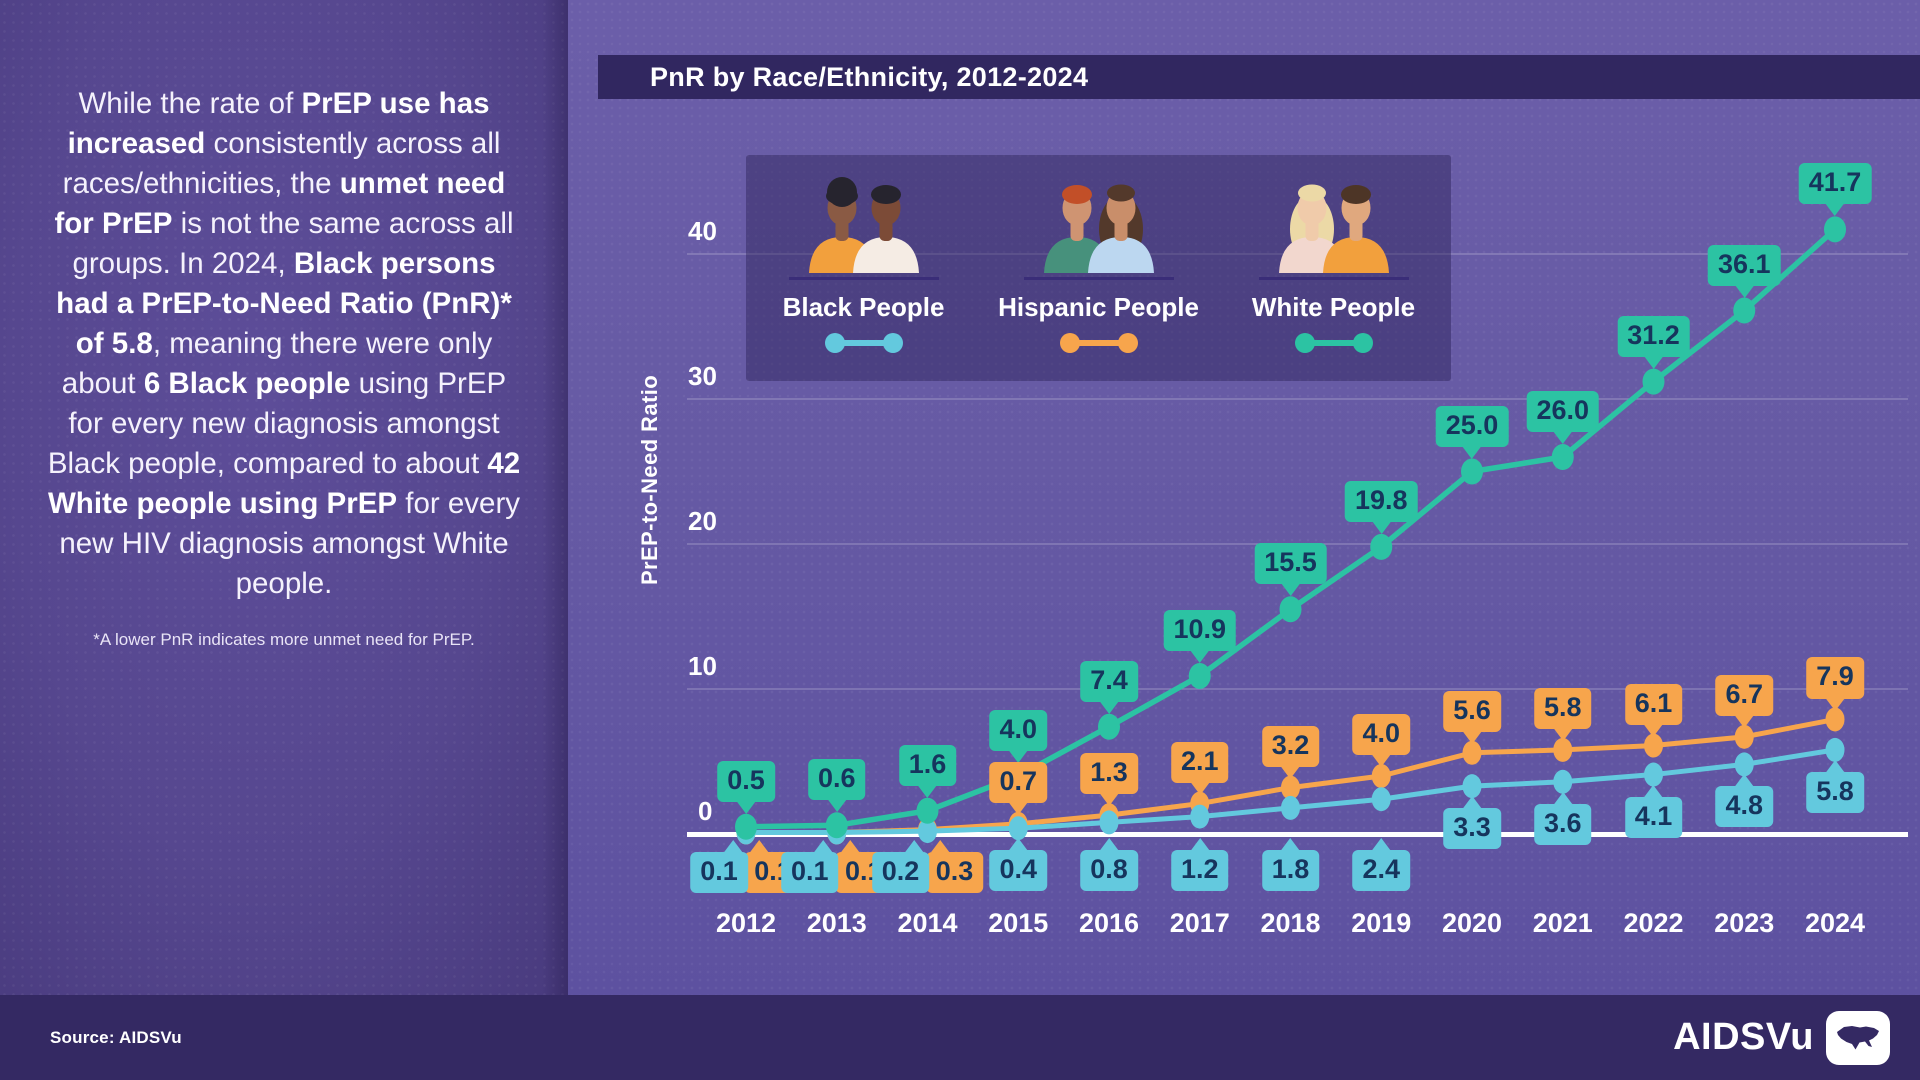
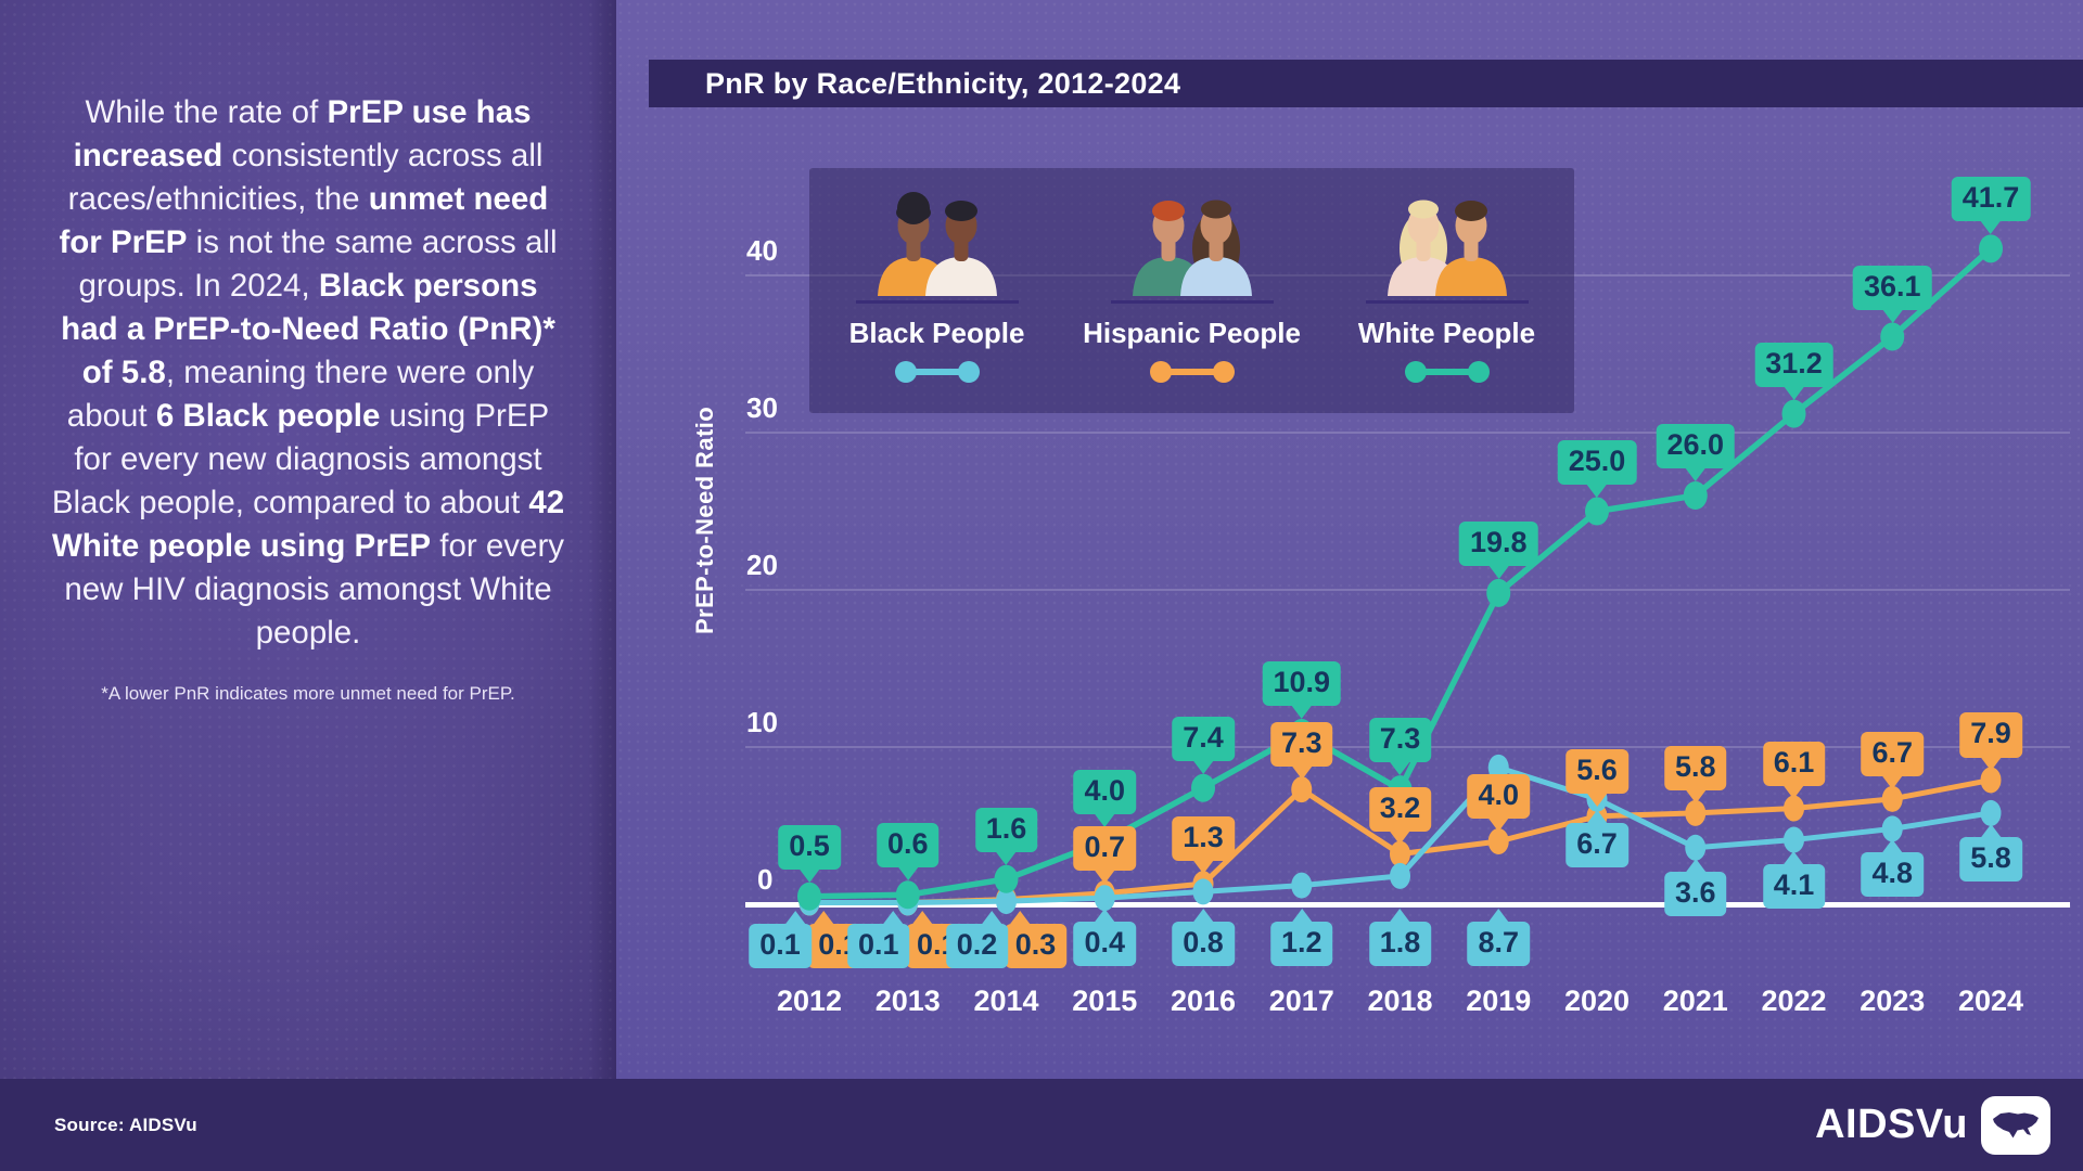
Hispanic People/2017: 2.1 -> 7.3
White People/2018: 15.5 -> 7.3
Black People/2019: 2.4 -> 8.7
Black People/2020: 3.3 -> 6.7
